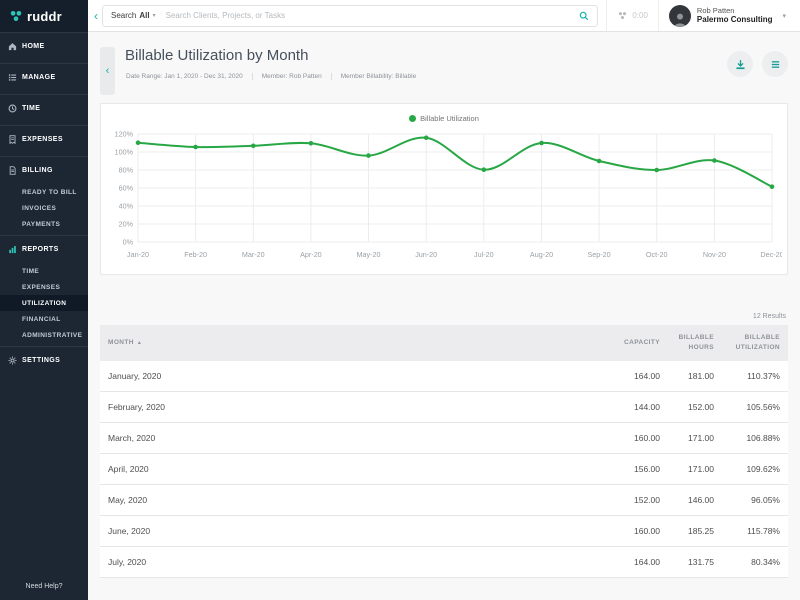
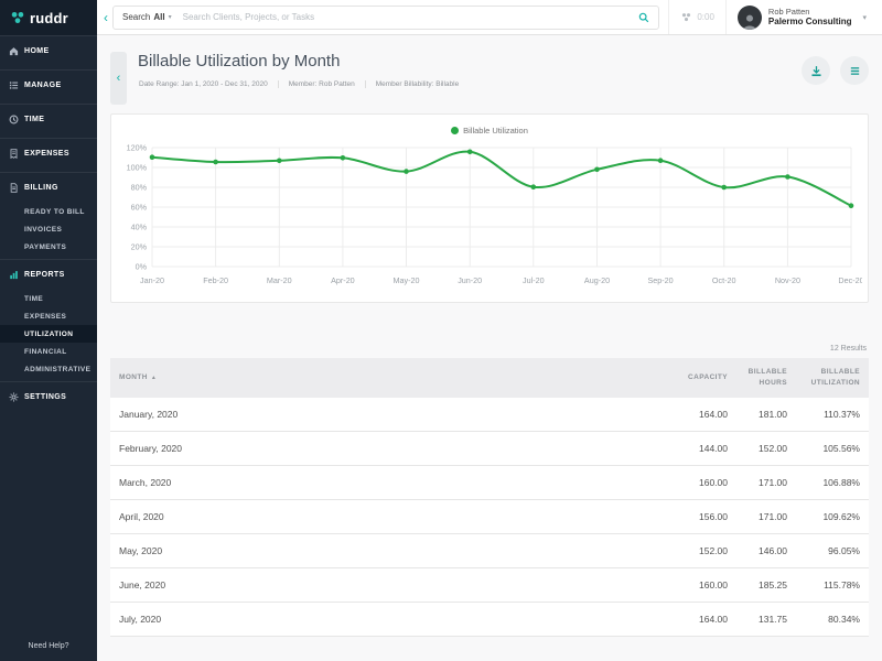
Aug-20: 110% -> 100%
Sep-20: 90% -> 110%
